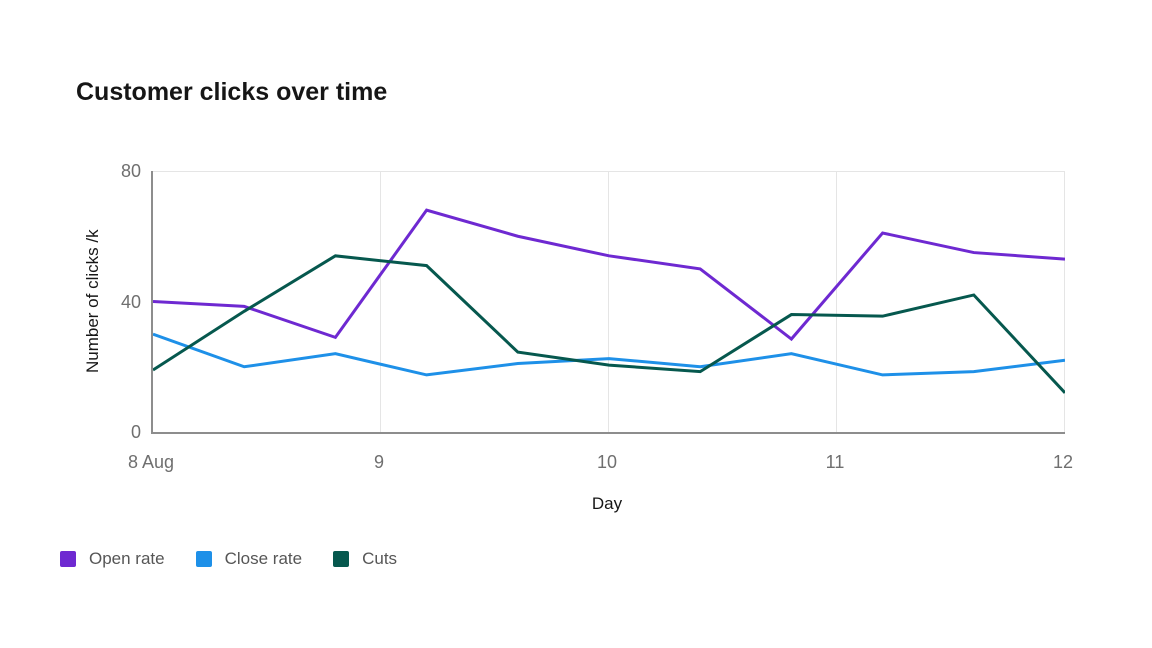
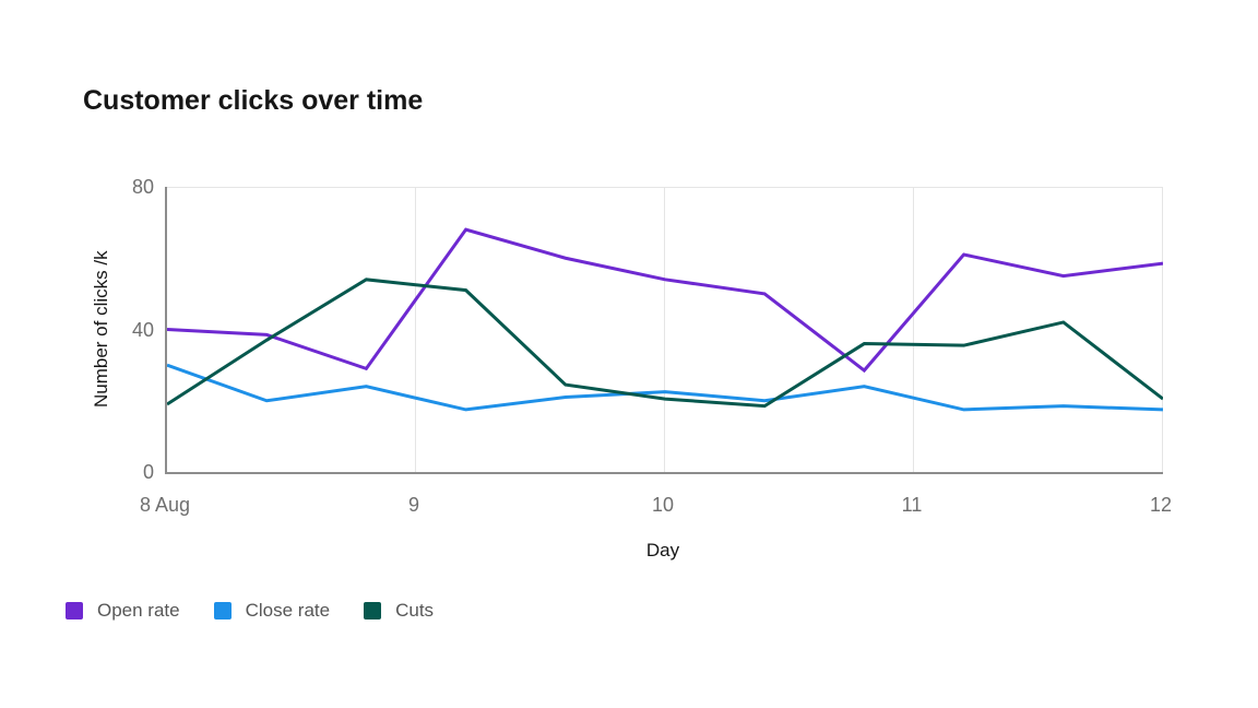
Open rate/12: 53 -> 58
Close rate/12: 22 -> 18
Cuts/12: 12 -> 20
